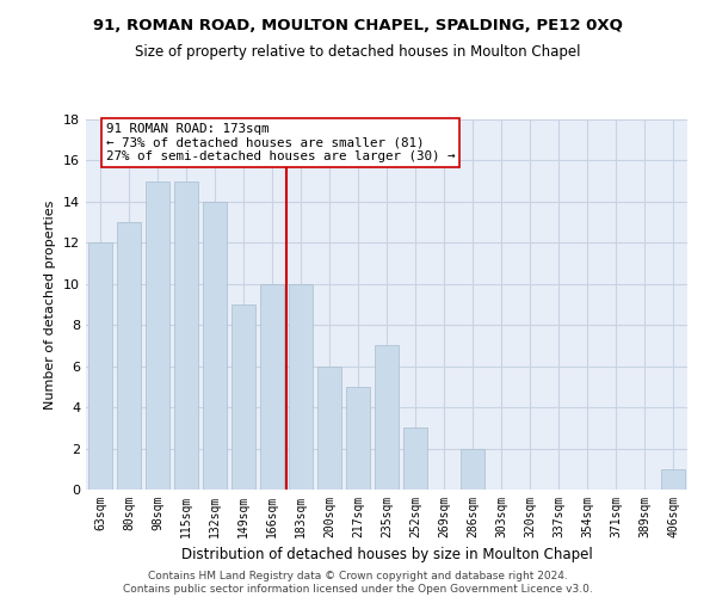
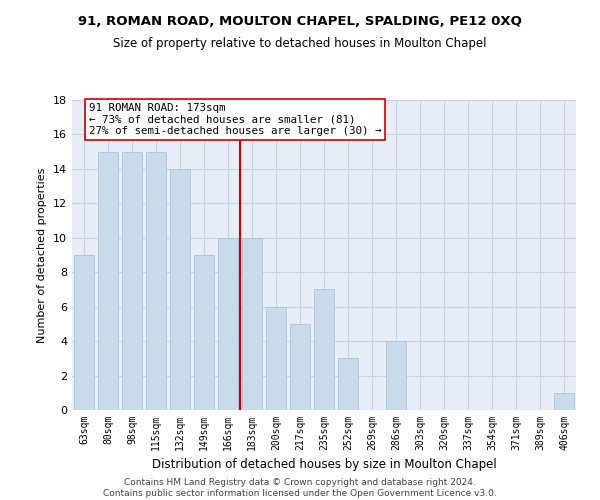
63sqm: 12 -> 9
80sqm: 13 -> 15
286sqm: 2 -> 4
